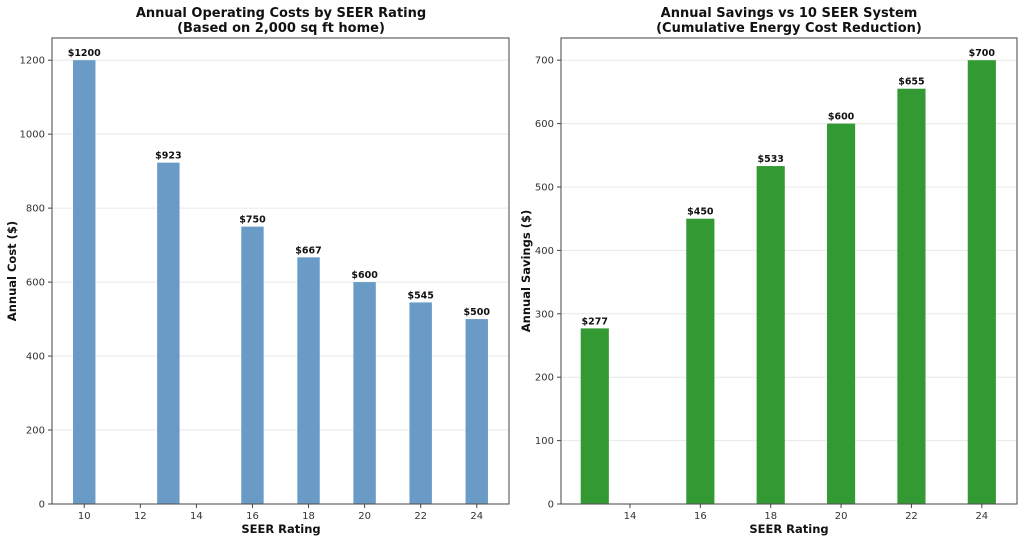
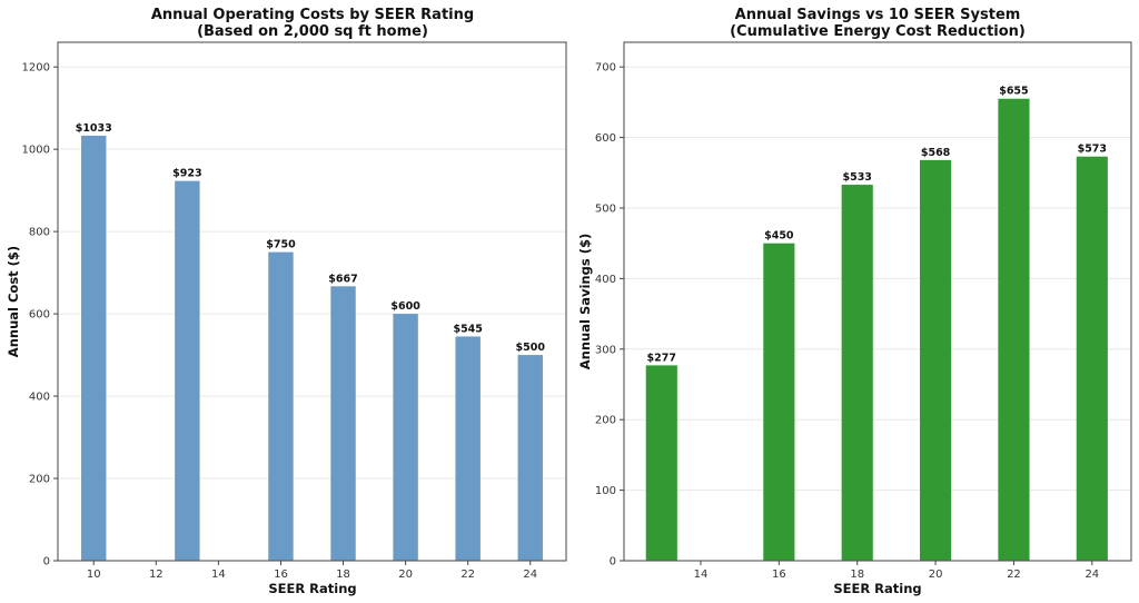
Annual Operating Costs by SEER Rating/10: $1200 -> $1033
Annual Savings vs 10 SEER System/20: $600 -> $568
Annual Savings vs 10 SEER System/24: $700 -> $573
